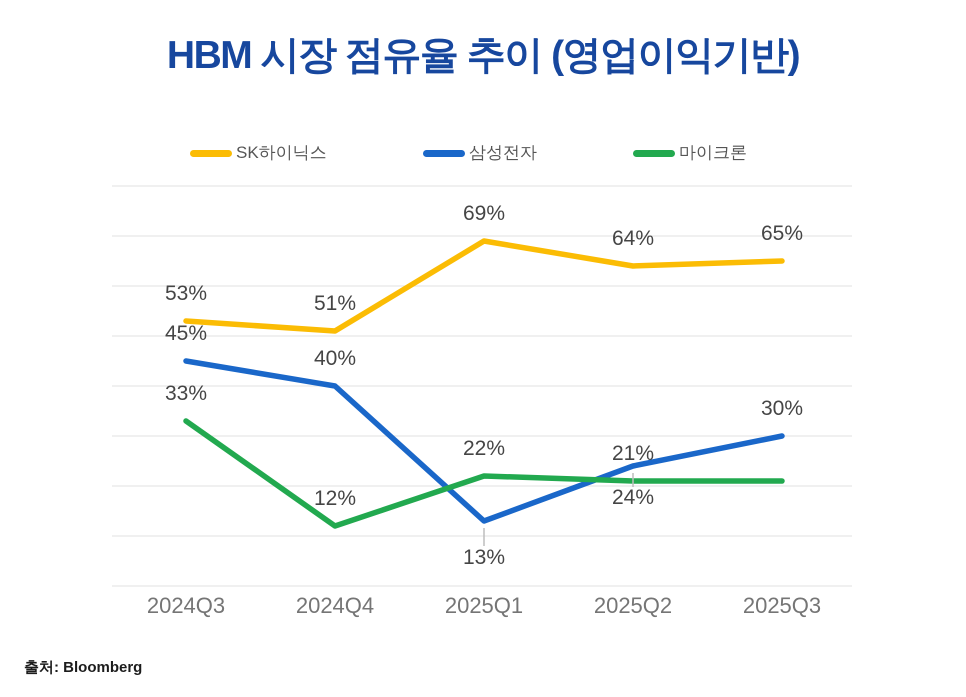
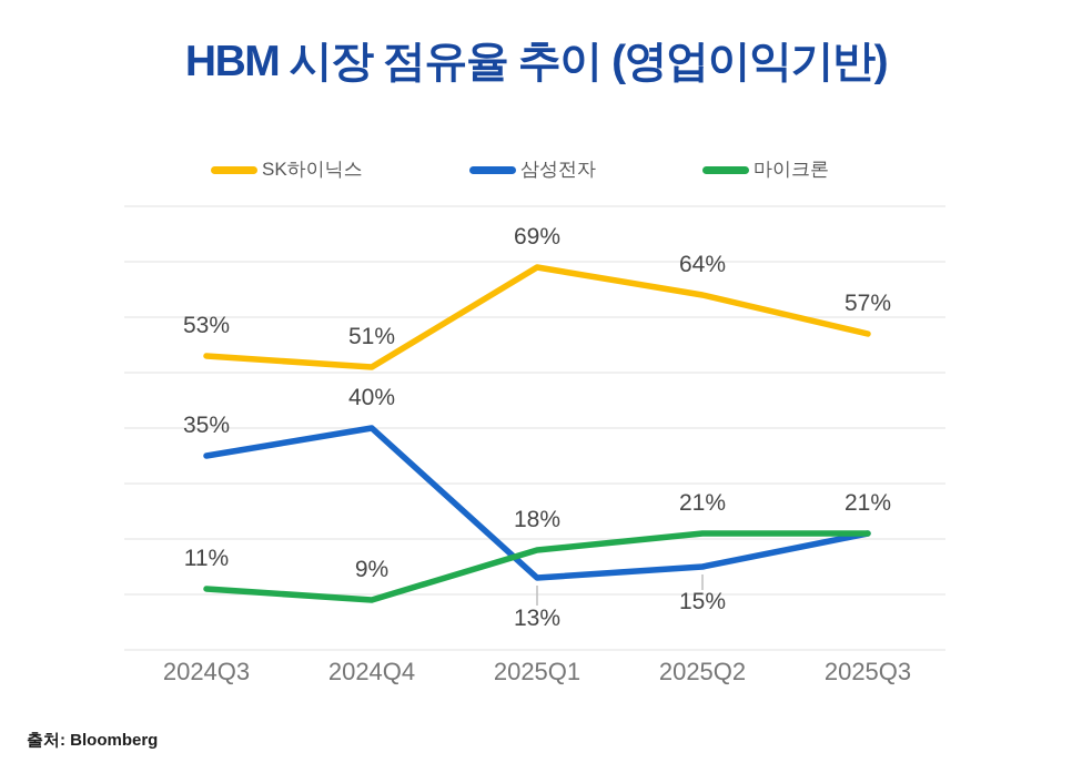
삼성전자/2024Q3: 45% -> 35%
마이크론/2024Q3: 33% -> 11%
마이크론/2024Q4: 12% -> 9%
마이크론/2025Q1: 22% -> 18%
삼성전자/2025Q2: 24% -> 15%
SK하이닉스/2025Q3: 65% -> 57%
삼성전자/2025Q3: 30% -> 21%
